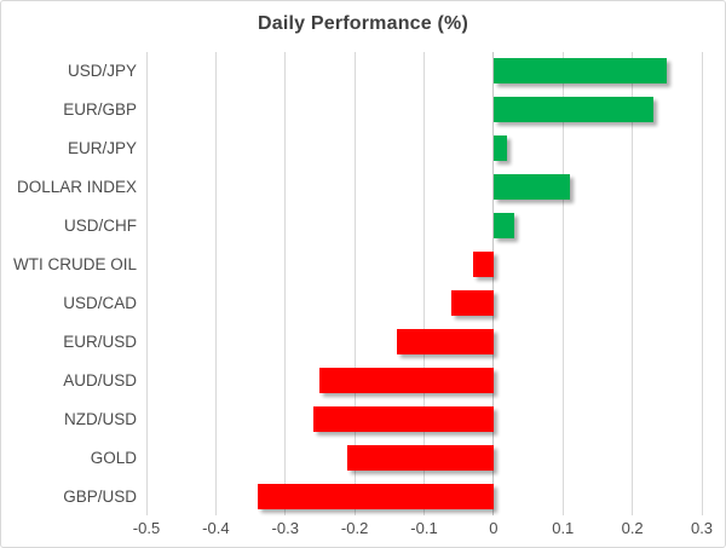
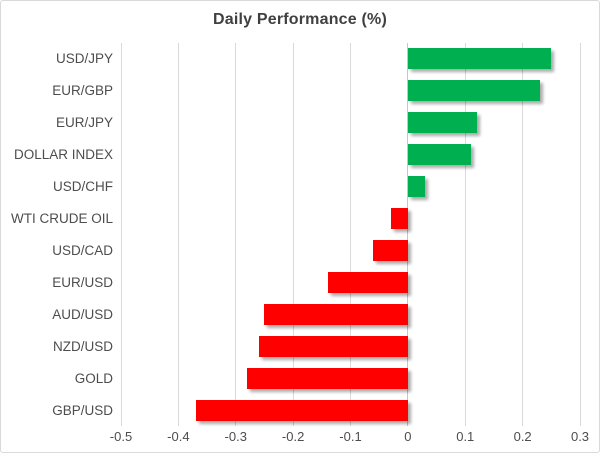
EUR/JPY: 0.02 -> 0.12
GOLD: -0.21 -> -0.28
GBP/USD: -0.34 -> -0.37
